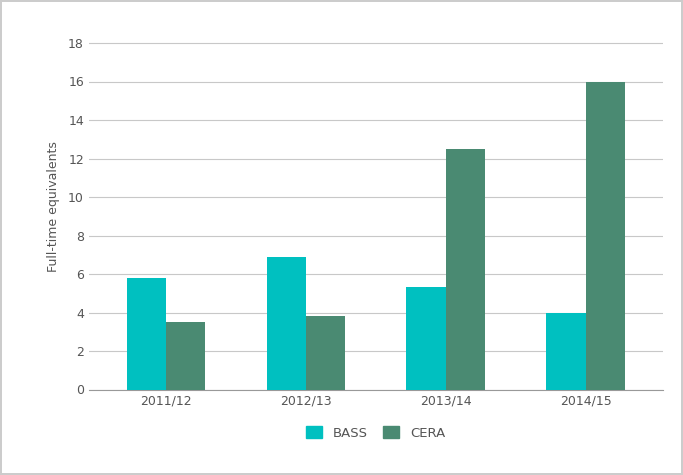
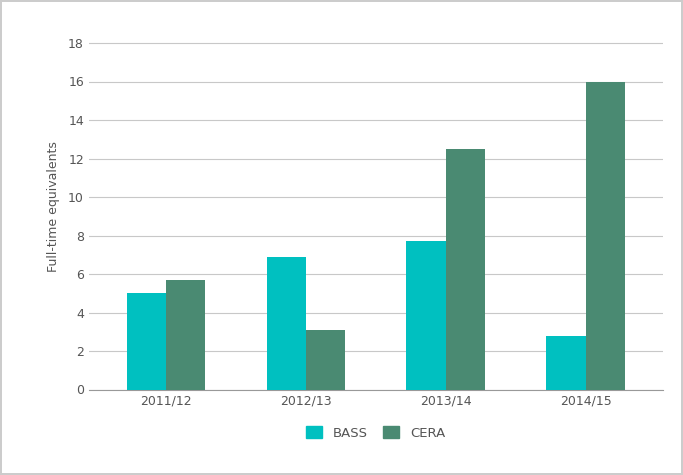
BASS/2011/12: 5.8 -> 5.0
CERA/2011/12: 3.5 -> 5.7
CERA/2012/13: 3.8 -> 3.1
BASS/2013/14: 5.3 -> 7.7
BASS/2014/15: 4.0 -> 2.8
